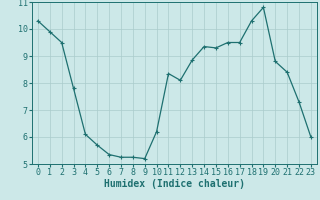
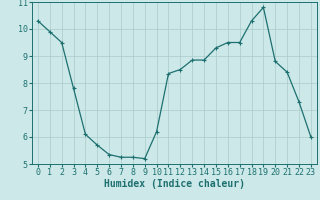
12: 8.10 -> 8.50
14: 9.35 -> 8.85
